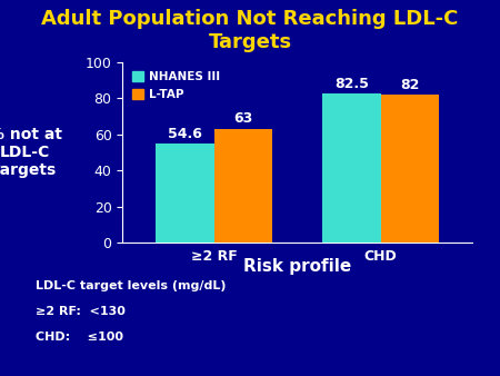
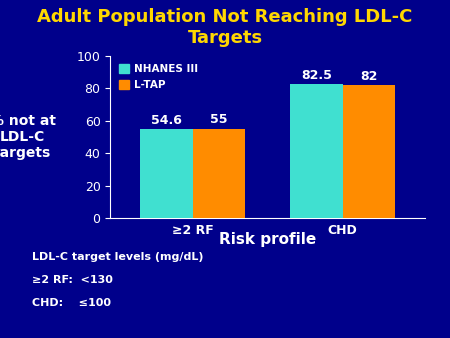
L-TAP/≥2 RF: 63 -> 55
